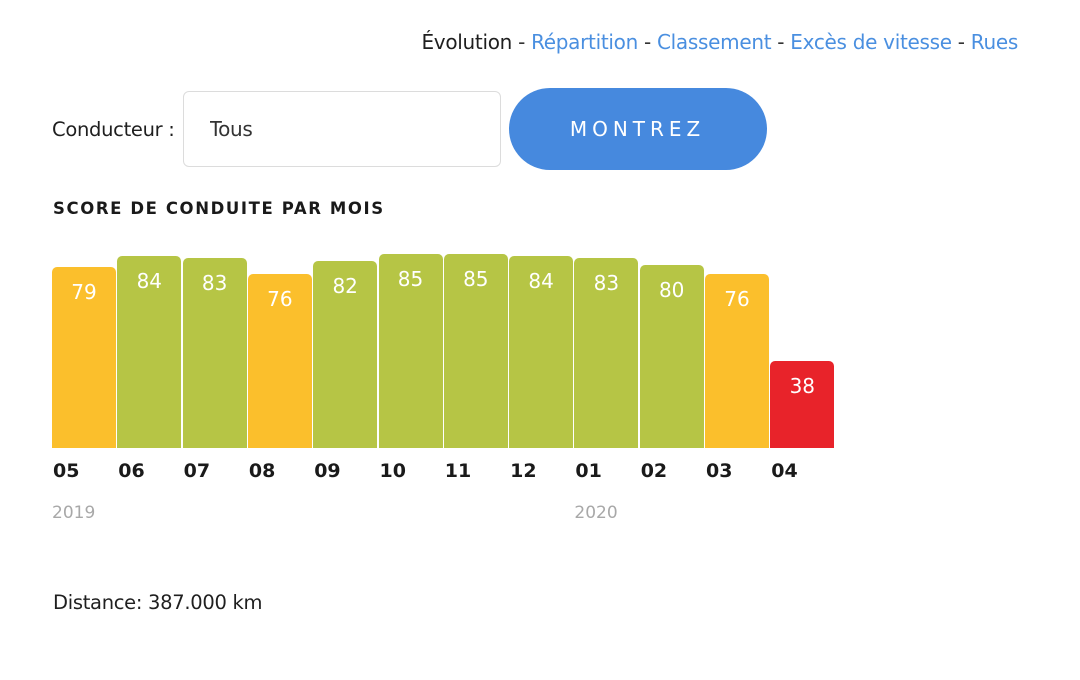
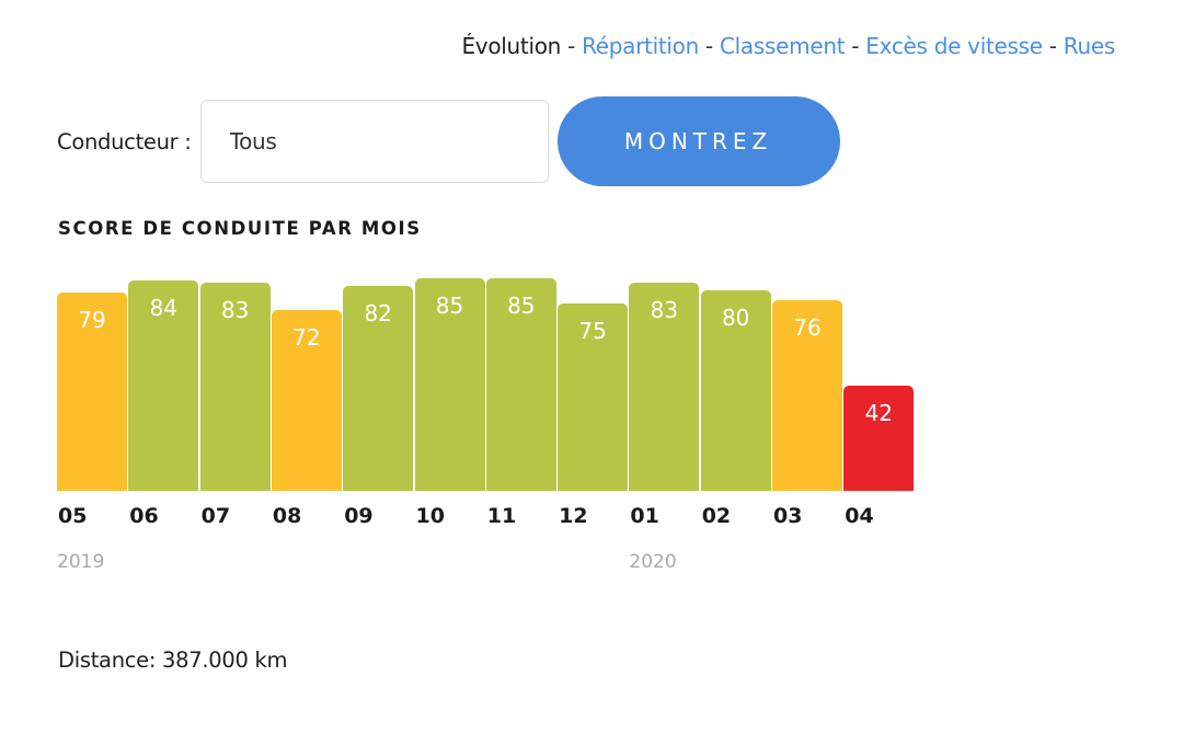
08: 76 -> 72
12: 84 -> 75
04: 38 -> 42
